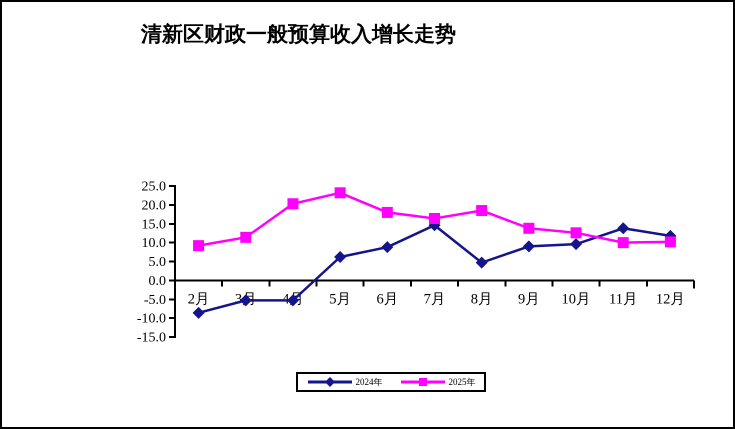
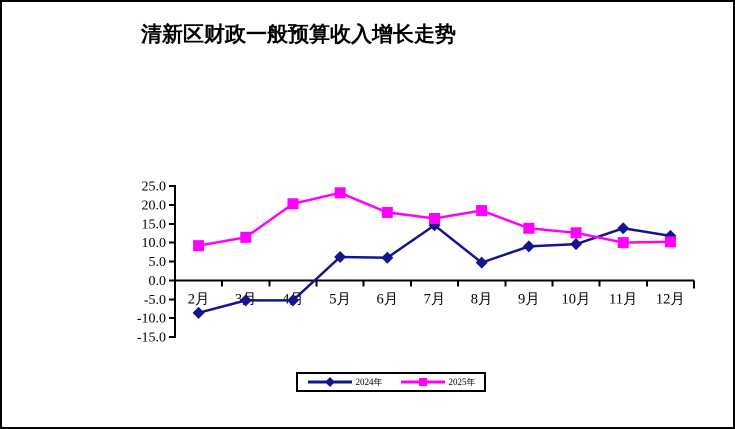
2024年/6月: 9 -> 6
